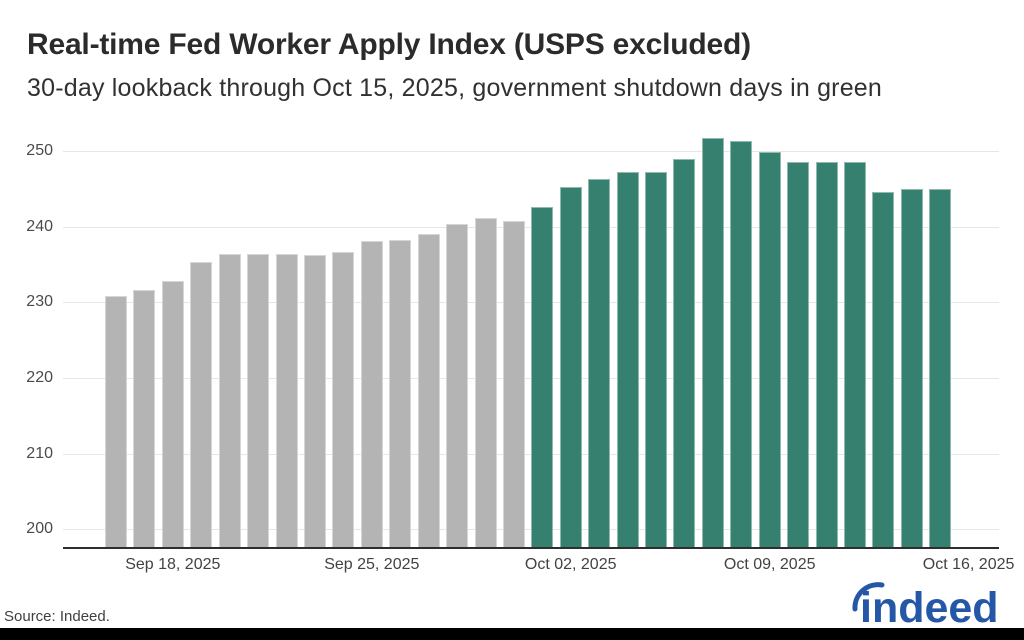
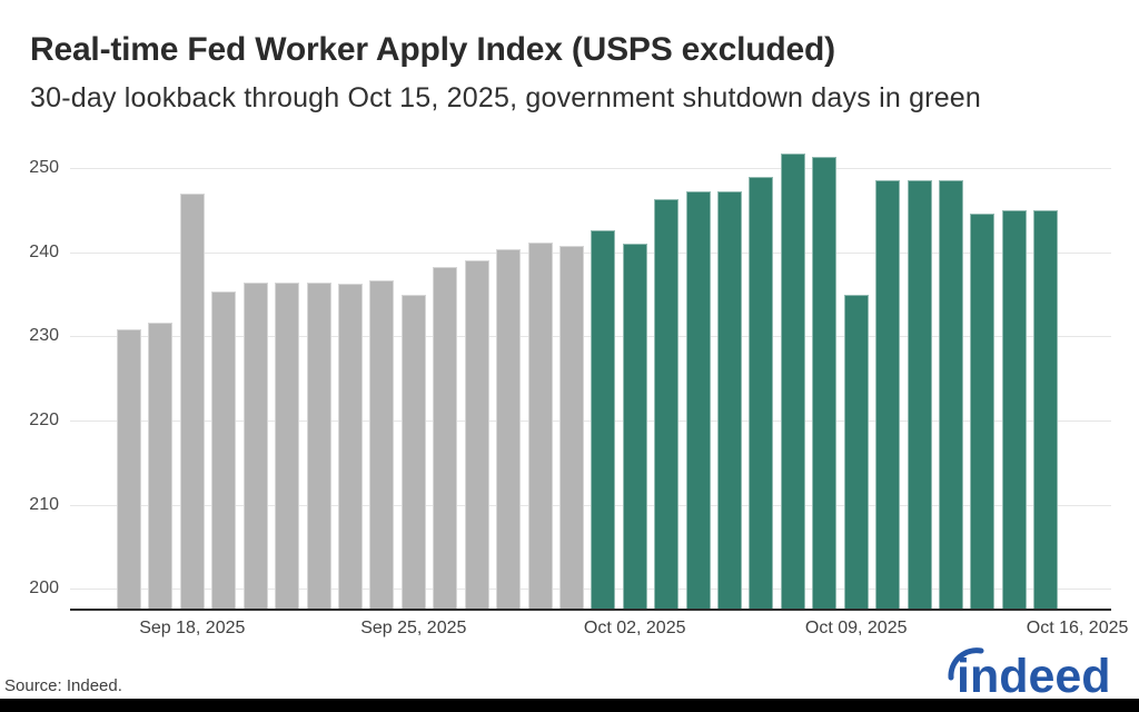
Sep 18, 2025: 233 -> 247
Sep 25, 2025: 238 -> 235
Oct 02, 2025: 245 -> 241
Oct 09, 2025: 250 -> 235
